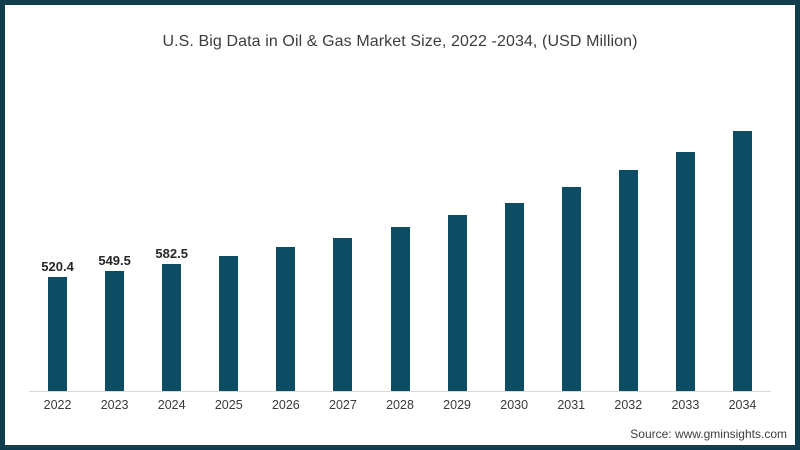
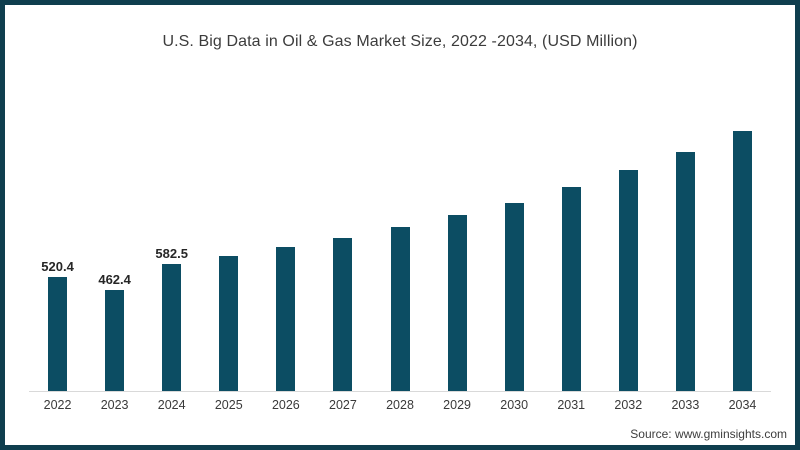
2023: 549.5 -> 462.4
